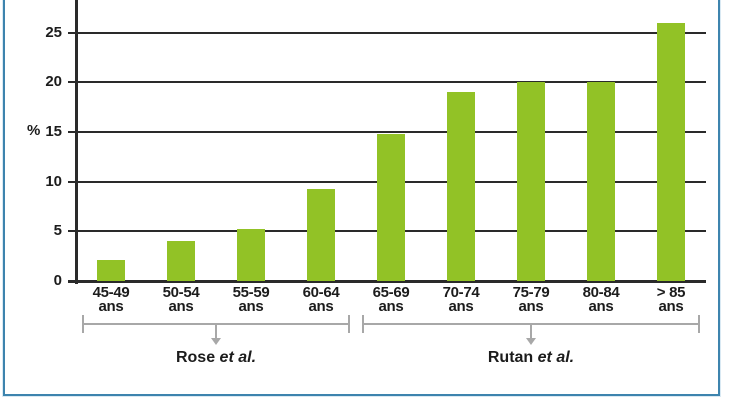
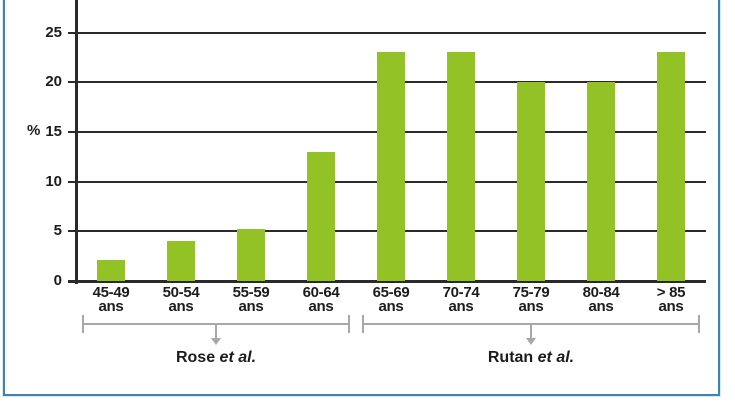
60-64: 9 -> 13
65-69: 15 -> 23
70-74: 19 -> 23
> 85: 26 -> 23
